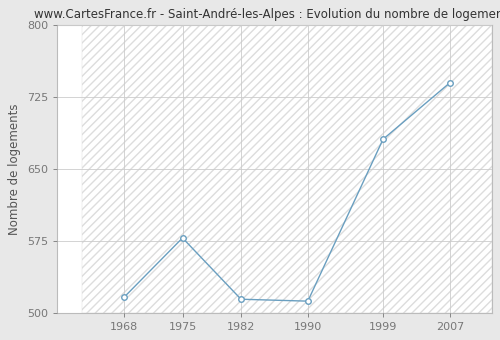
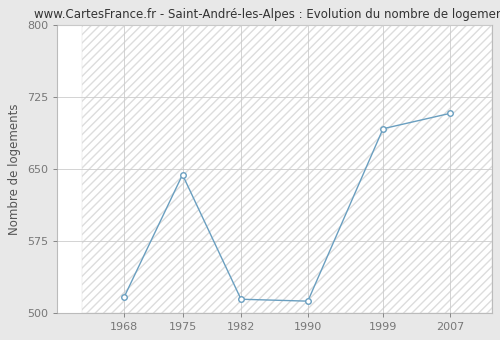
1975: 578 -> 644
1999: 681 -> 692
2007: 740 -> 708
